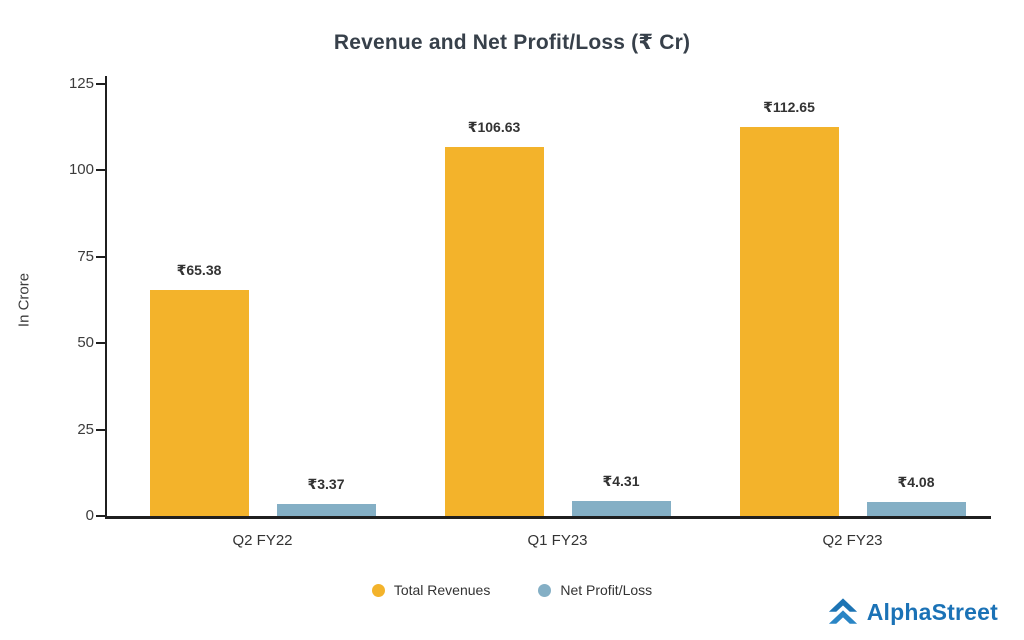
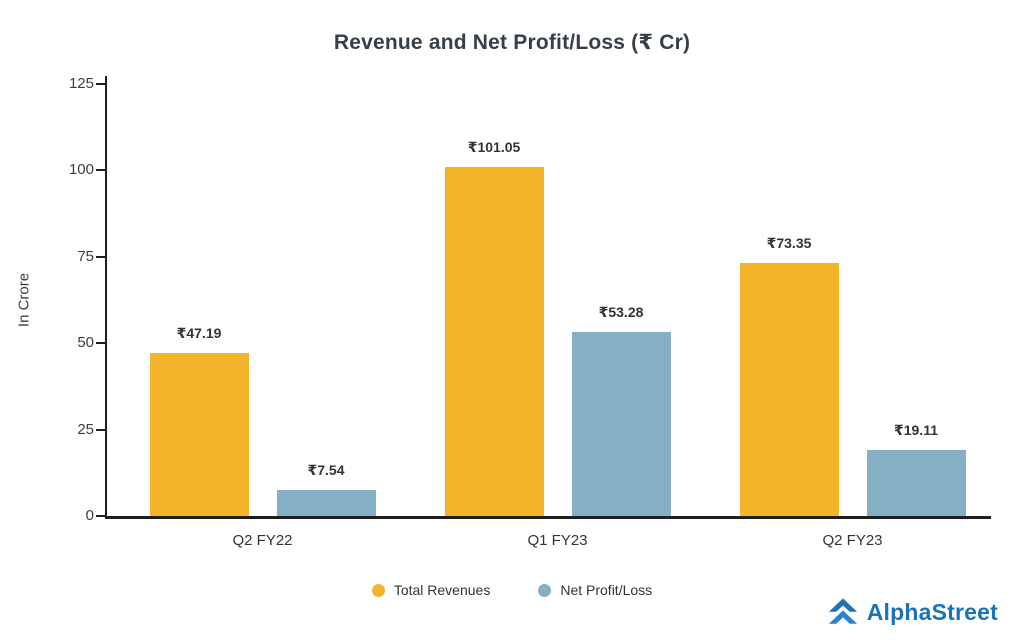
Total Revenues/Q2 FY22: 65.38 -> 47.19
Net Profit/Loss/Q2 FY22: 3.37 -> 7.54
Total Revenues/Q1 FY23: 106.63 -> 101.05
Net Profit/Loss/Q1 FY23: 4.31 -> 53.28
Total Revenues/Q2 FY23: 112.65 -> 73.35
Net Profit/Loss/Q2 FY23: 4.08 -> 19.11
